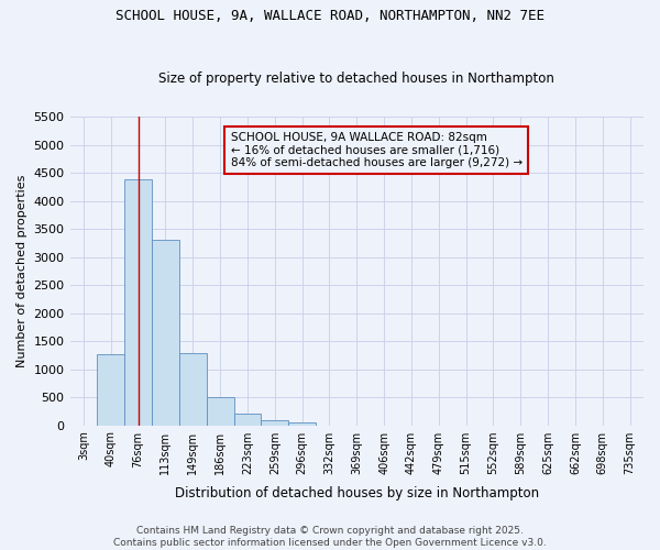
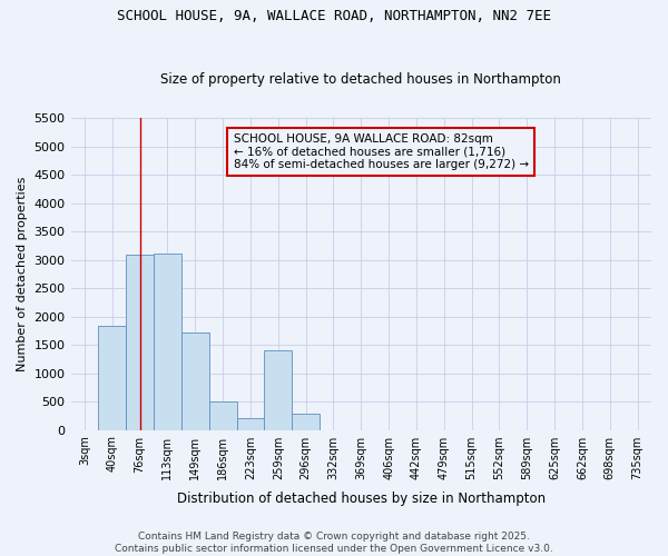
40sqm: 1270 -> 1840
76sqm: 4380 -> 3080
113sqm: 3310 -> 3100
149sqm: 1280 -> 1720
259sqm: 80 -> 1400
296sqm: 60 -> 280
